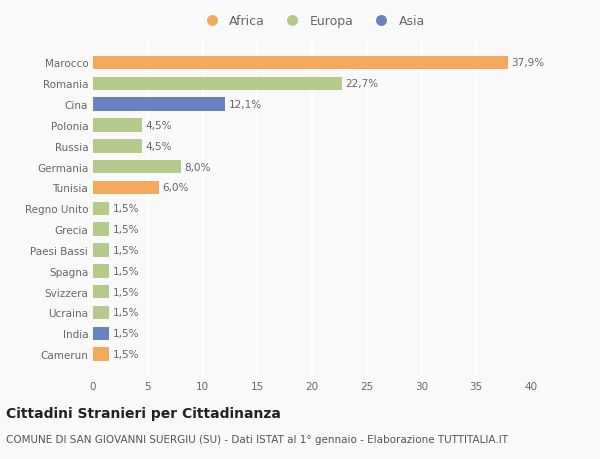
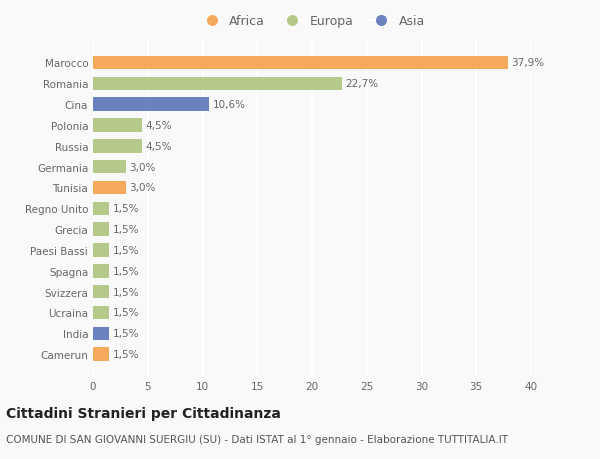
Cina: 12,1% -> 10,6%
Germania: 8,0% -> 3,0%
Tunisia: 6,0% -> 3,0%
